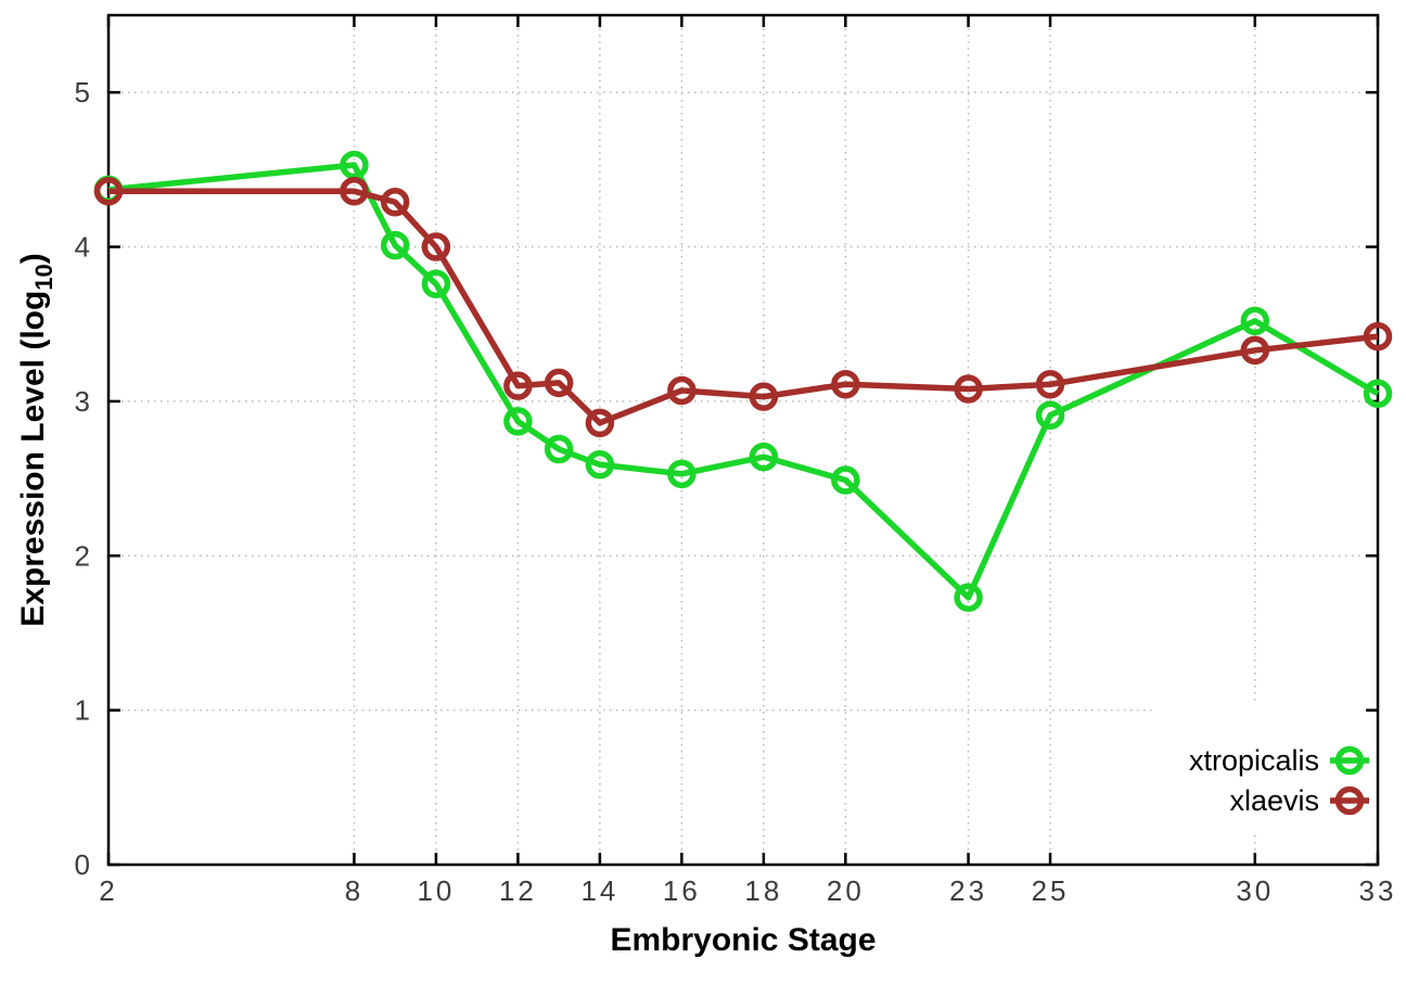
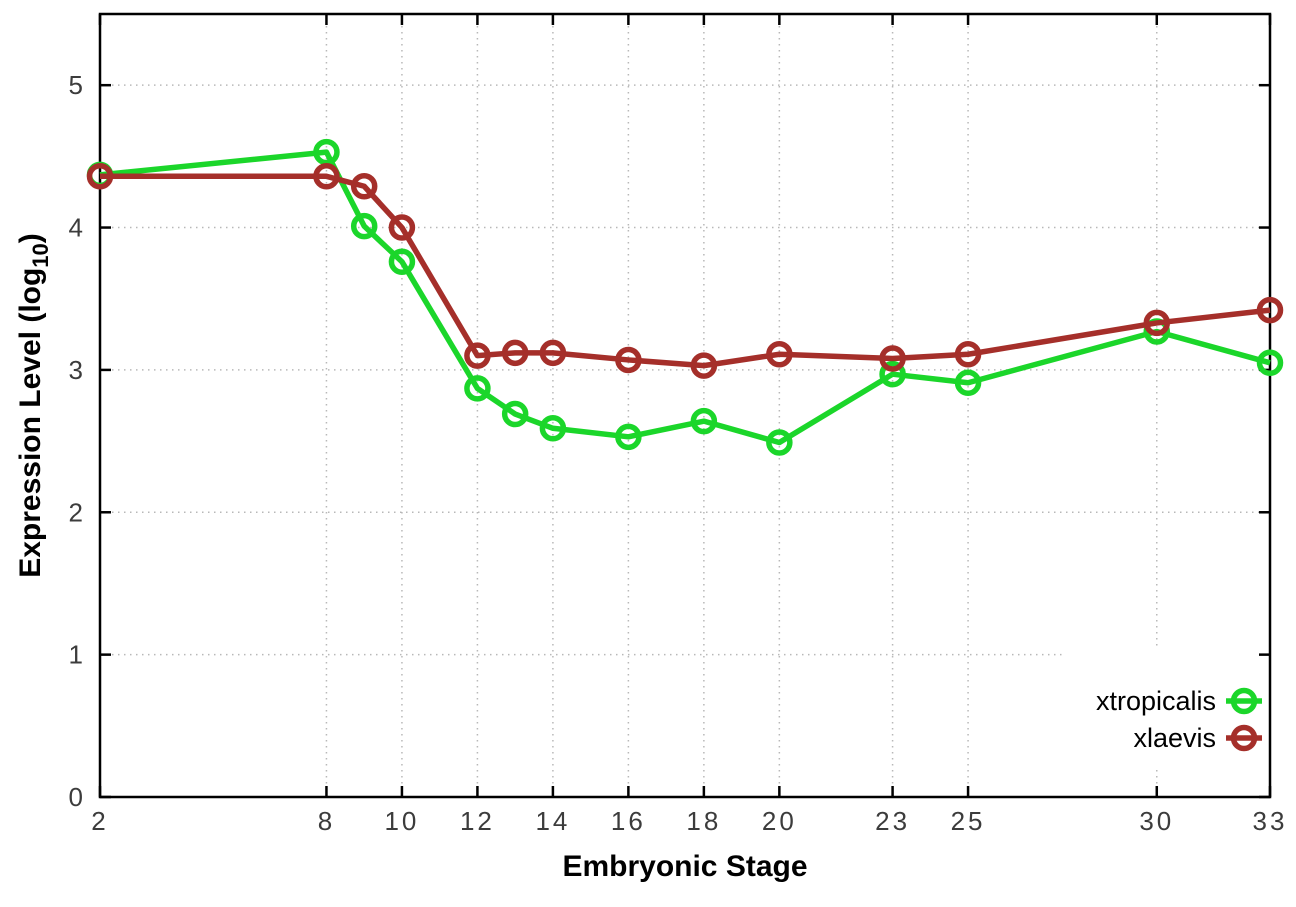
xlaevis/14: 2.86 -> 3.12
xtropicalis/23: 1.73 -> 2.97
xtropicalis/30: 3.52 -> 3.27
